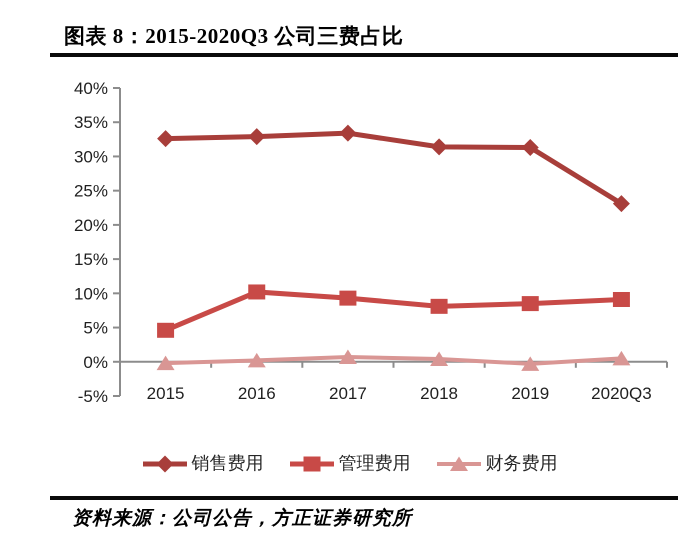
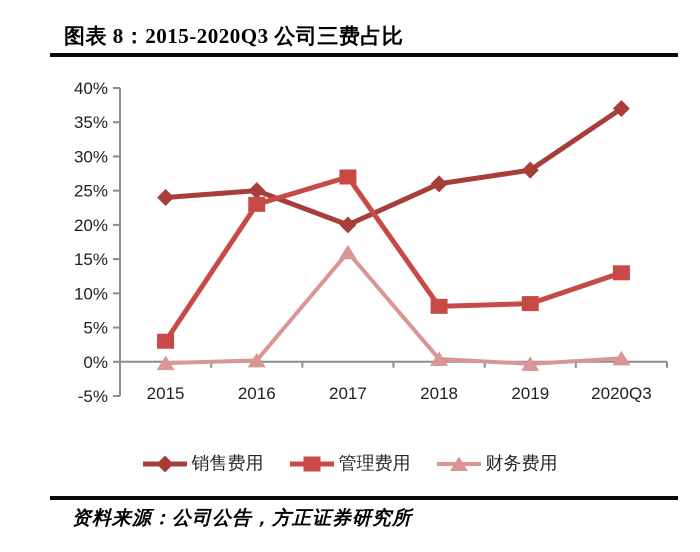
销售费用/2015: 33% -> 24%
管理费用/2015: 5% -> 3%
销售费用/2016: 33% -> 25%
管理费用/2016: 10% -> 23%
销售费用/2017: 33% -> 20%
管理费用/2017: 9% -> 27%
财务费用/2017: 1% -> 16%
销售费用/2018: 31% -> 26%
销售费用/2019: 31% -> 28%
销售费用/2020Q3: 23% -> 37%
管理费用/2020Q3: 9% -> 13%
